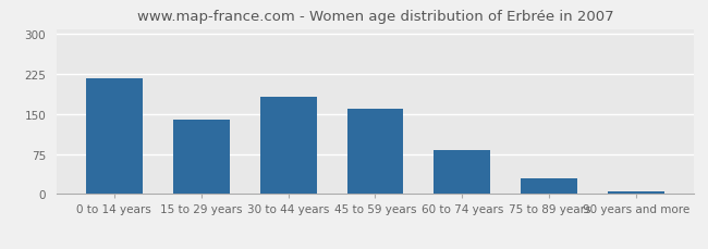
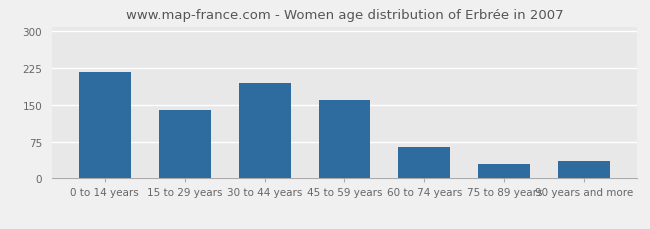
30 to 44 years: 183 -> 195
60 to 74 years: 82 -> 65
90 years and more: 4 -> 35
